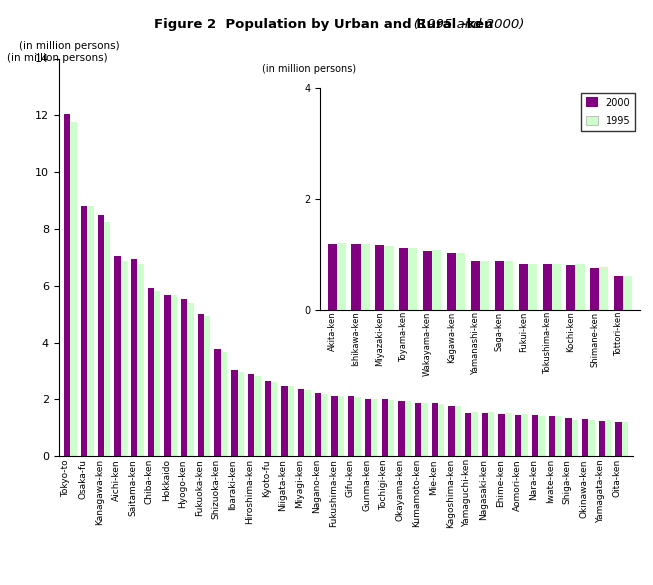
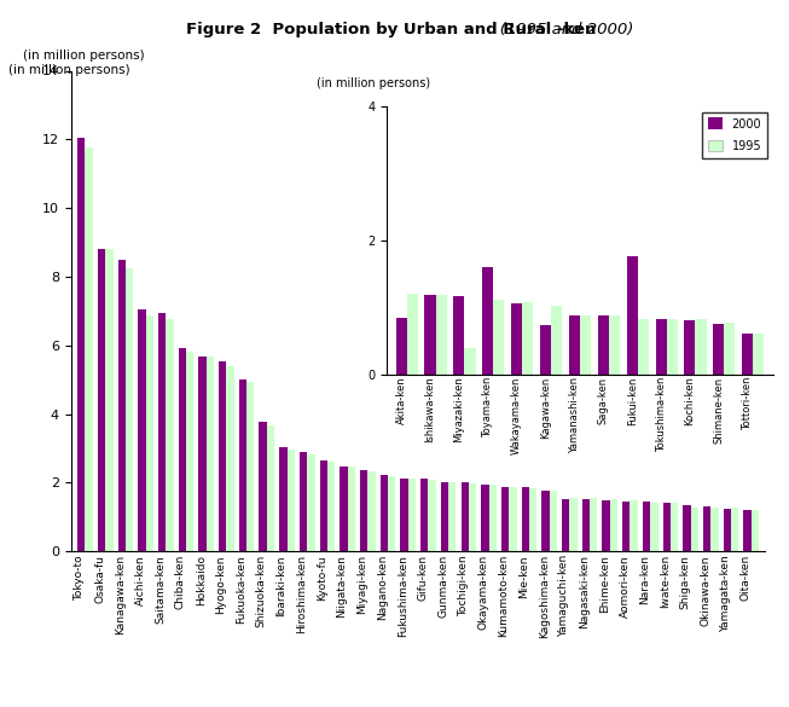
2000/Akita-ken: 1.19 -> 0.84
1995/Miyazaki-ken: 1.15 -> 0.40
2000/Toyama-ken: 1.12 -> 1.60
2000/Kagawa-ken: 1.02 -> 0.74
2000/Fukui-ken: 0.83 -> 1.76
